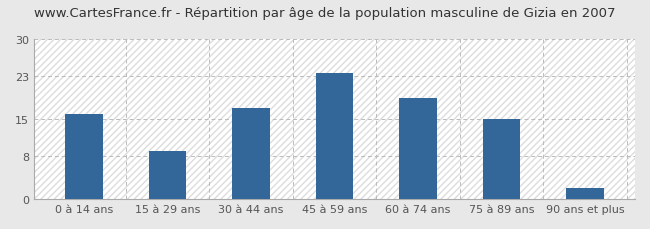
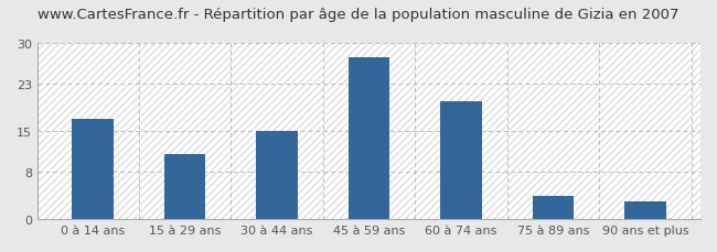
0 à 14 ans: 16.0 -> 17.0
15 à 29 ans: 9.0 -> 11.0
30 à 44 ans: 17.0 -> 15.0
45 à 59 ans: 23.5 -> 27.6
60 à 74 ans: 19.0 -> 20.0
75 à 89 ans: 15.0 -> 4.0
90 ans et plus: 2.0 -> 3.0
